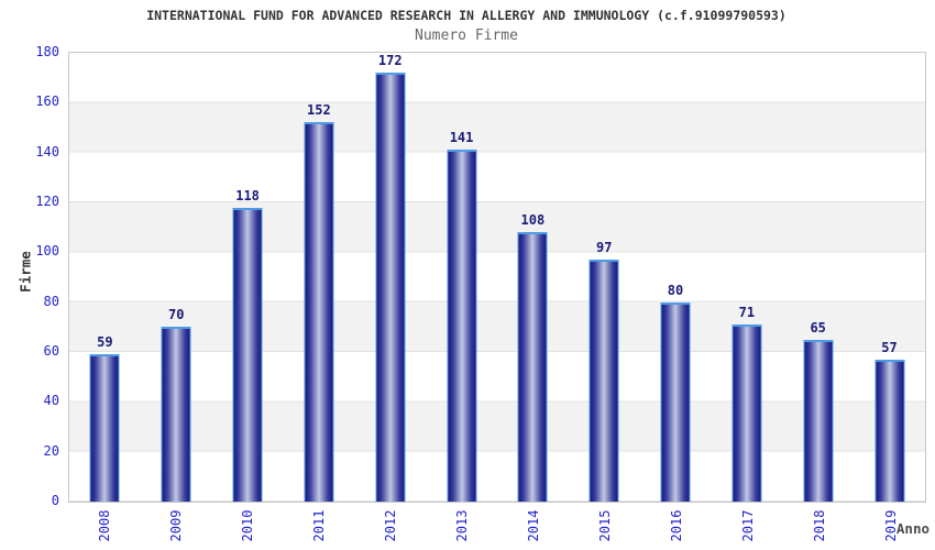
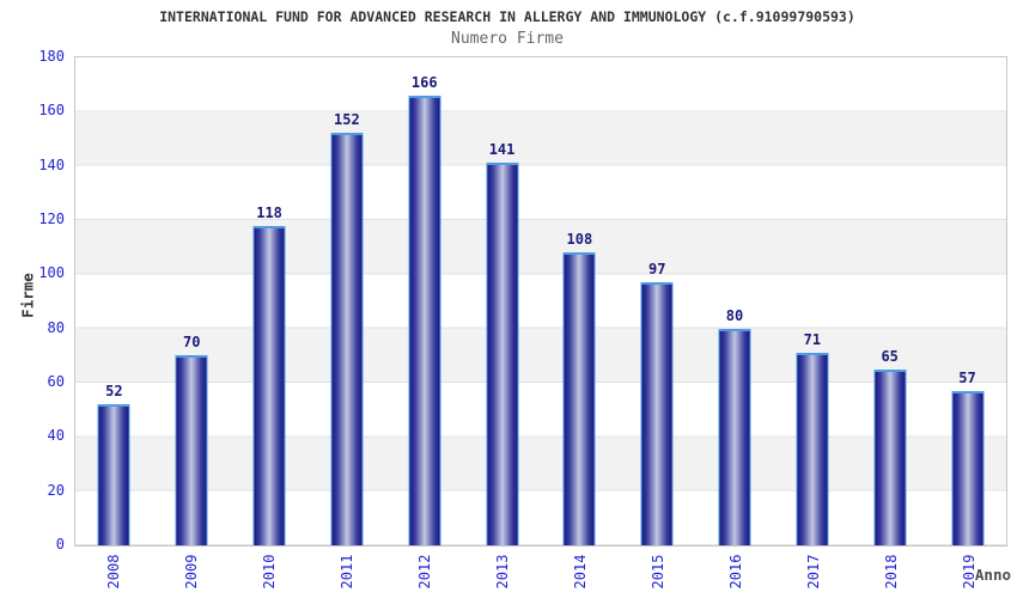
2008: 59 -> 52
2012: 172 -> 166
